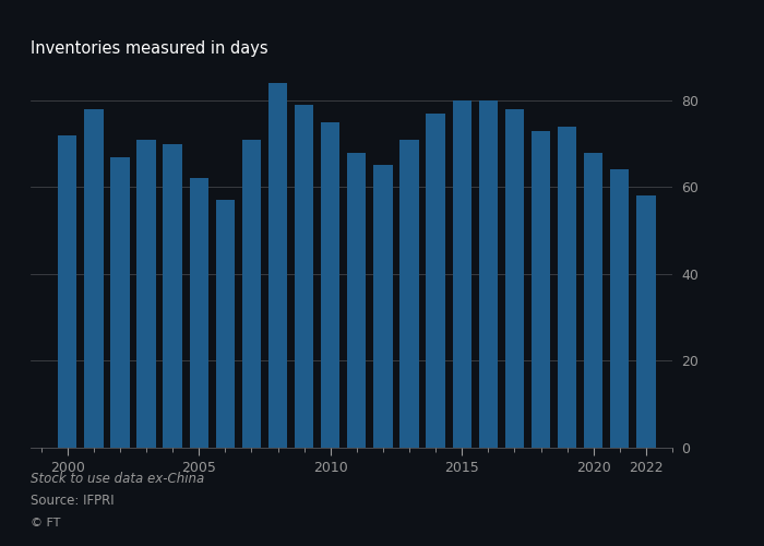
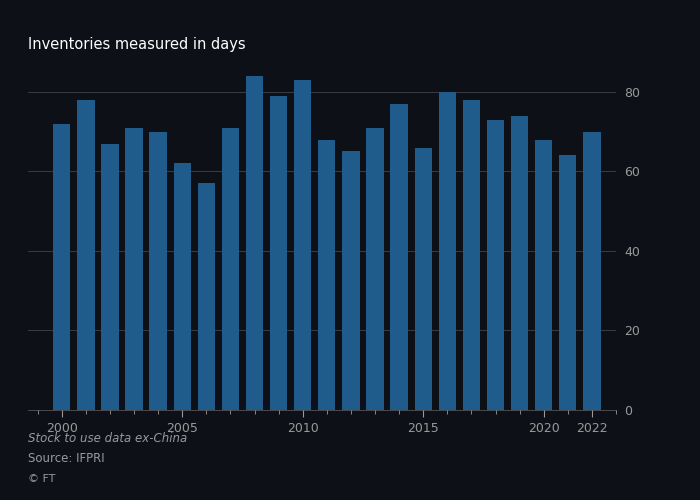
2010: 75 -> 83
2015: 80 -> 66
2022: 58 -> 70
